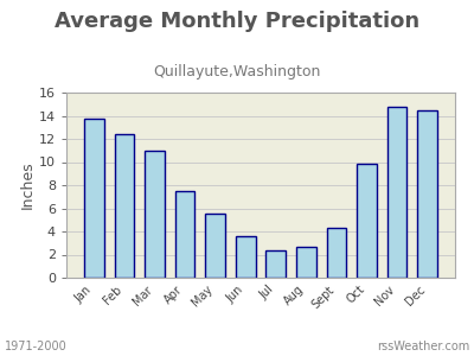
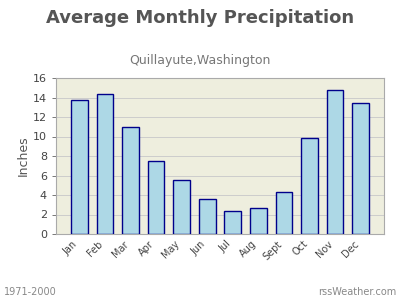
Feb: 12.4 -> 14.4
Dec: 14.5 -> 13.4
